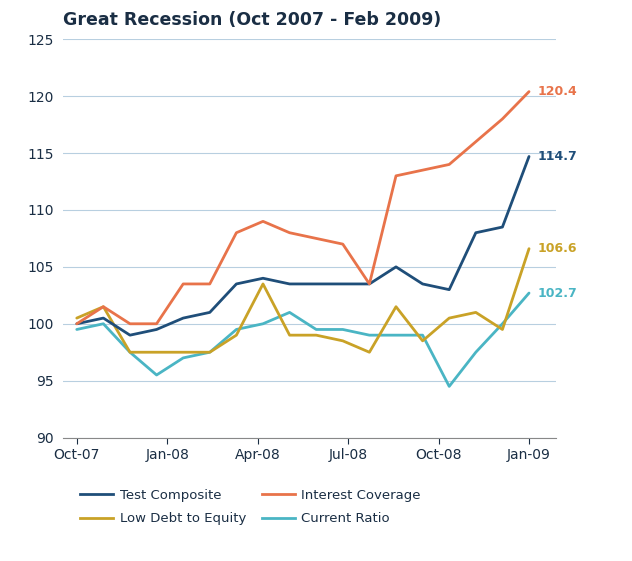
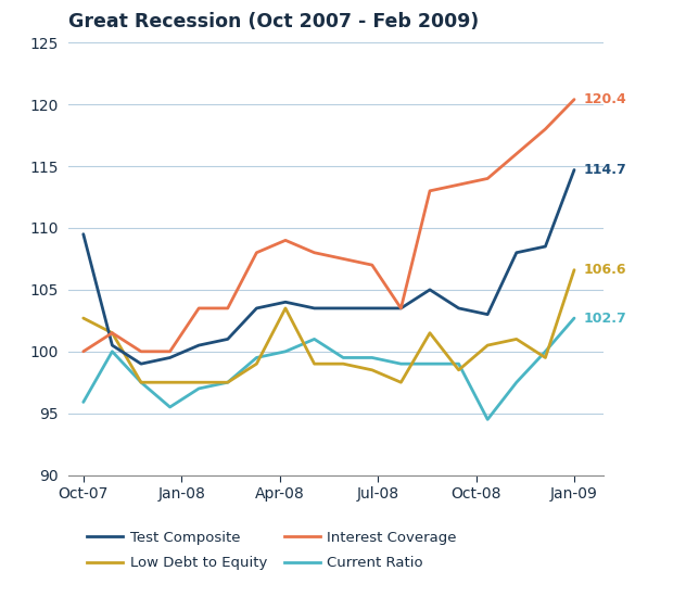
Test Composite/Oct-07: 100.0 -> 109.5
Low Debt to Equity/Oct-07: 100.5 -> 102.7
Current Ratio/Oct-07: 99.5 -> 95.9
